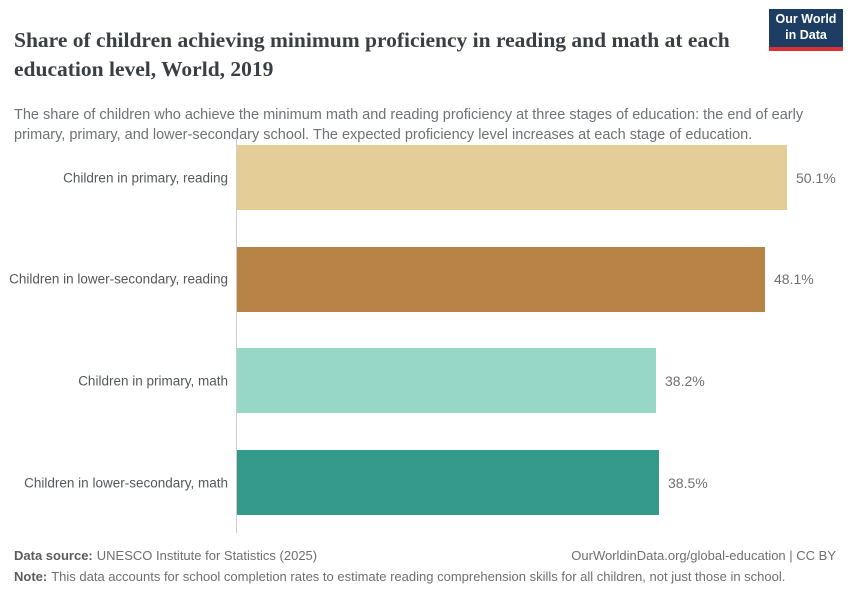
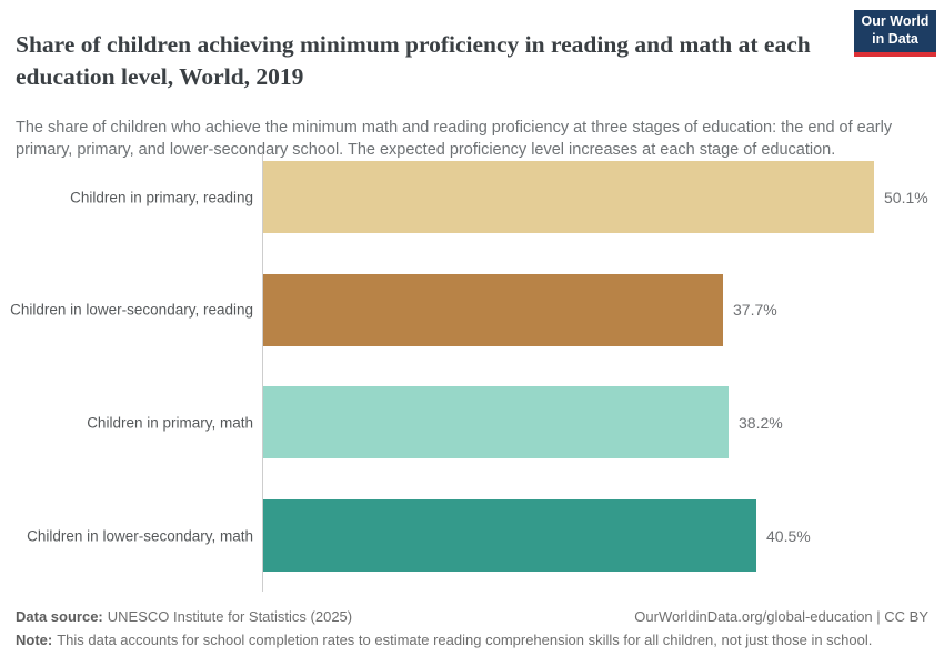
Children in lower-secondary, reading: 48.1% -> 37.7%
Children in lower-secondary, math: 38.5% -> 40.5%
